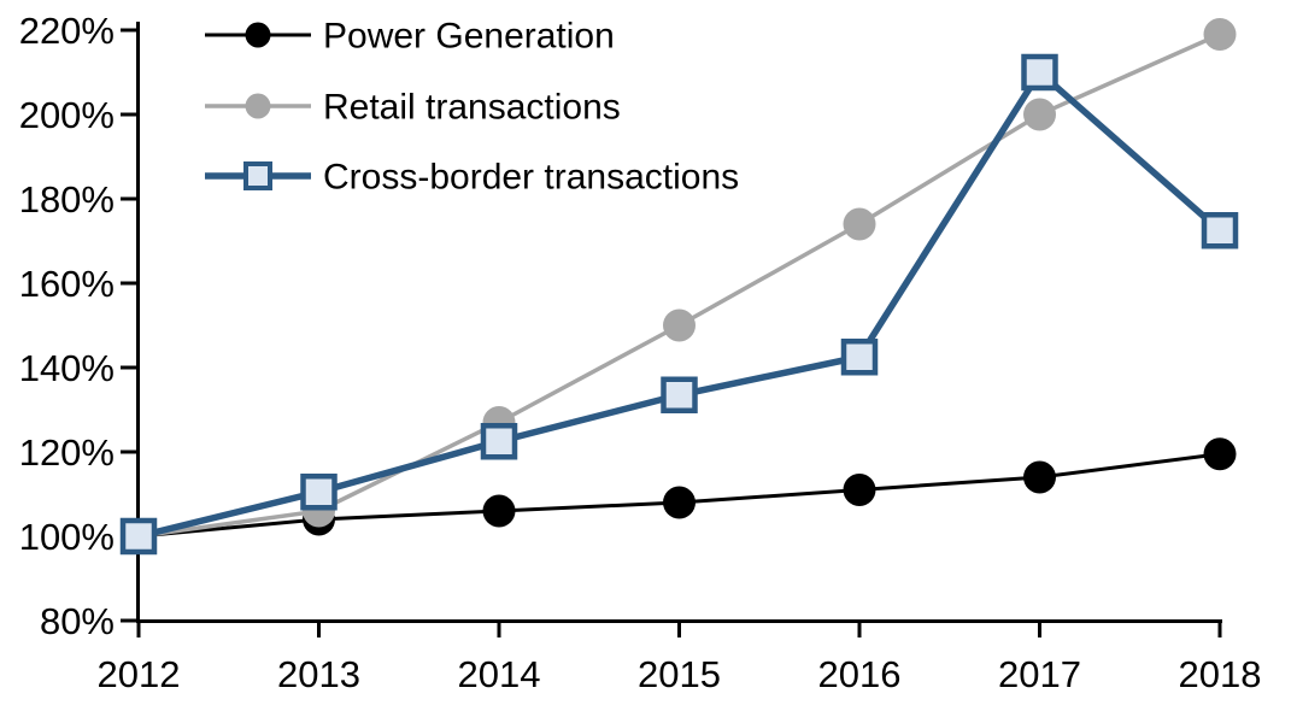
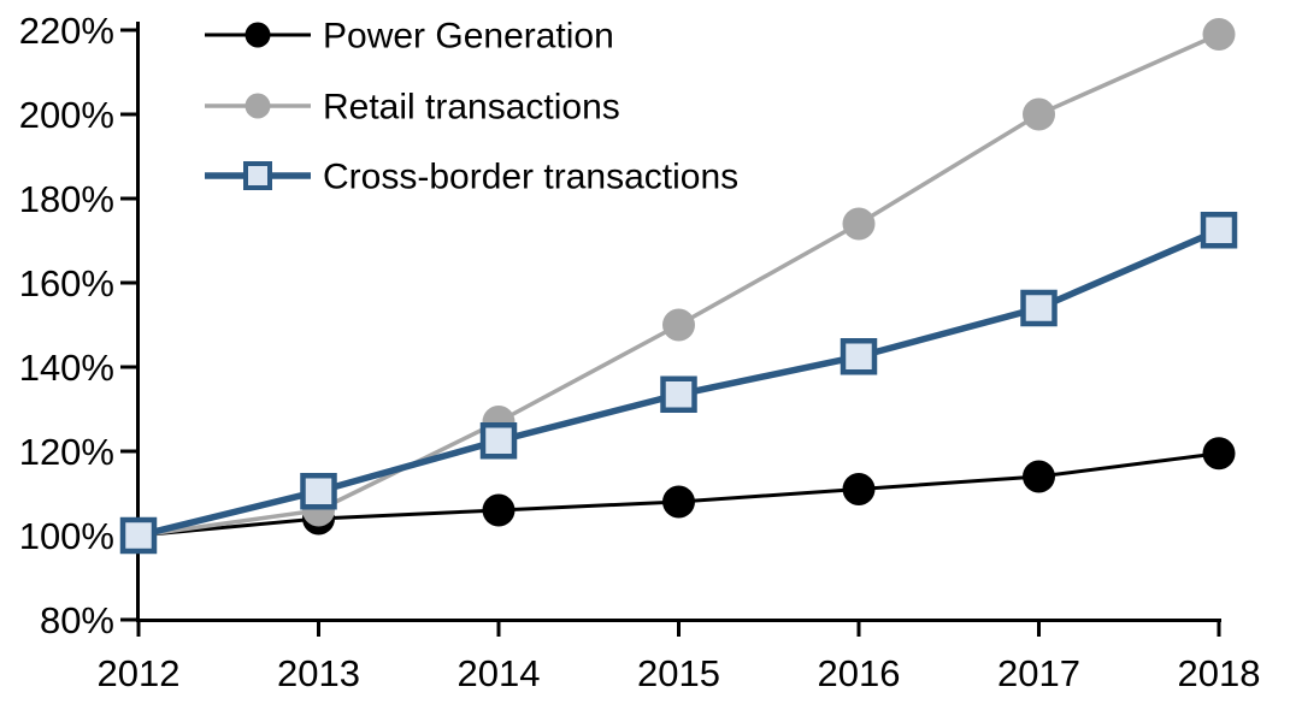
Cross-border transactions/2017: 210% -> 154%
